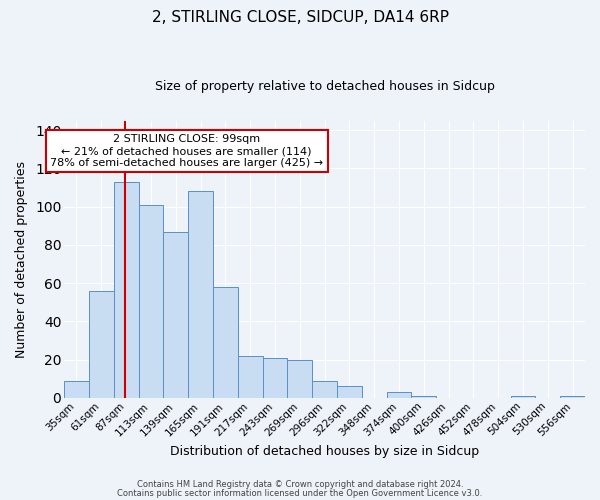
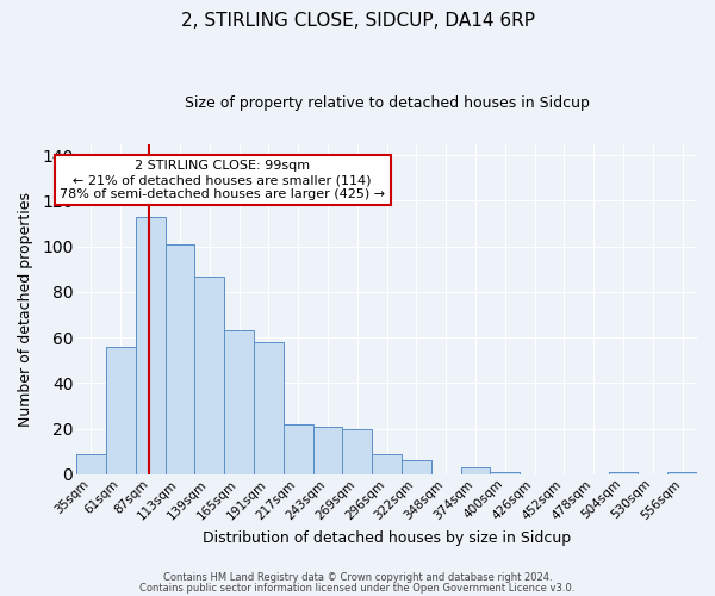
165sqm: 108 -> 63
